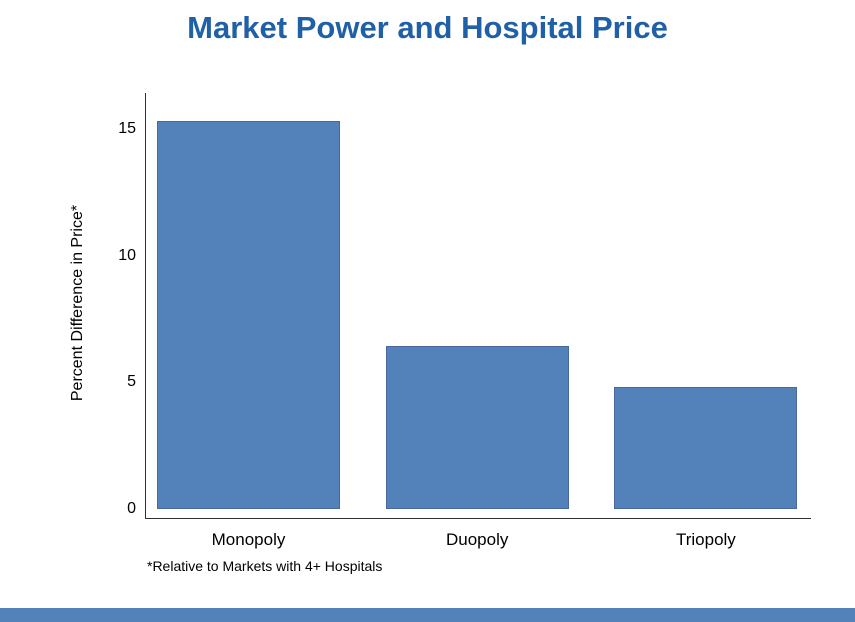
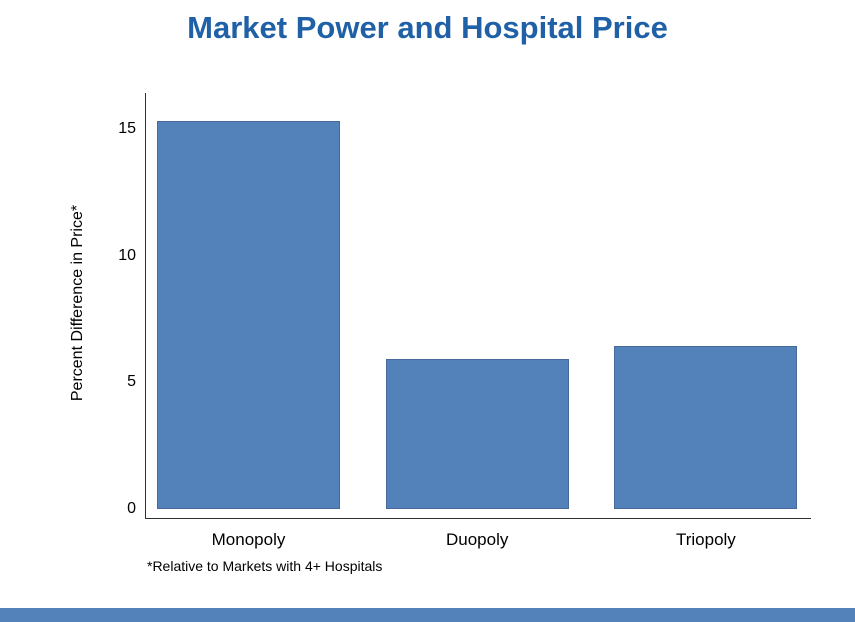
Duopoly: 6.4 -> 5.9
Triopoly: 4.8 -> 6.4
